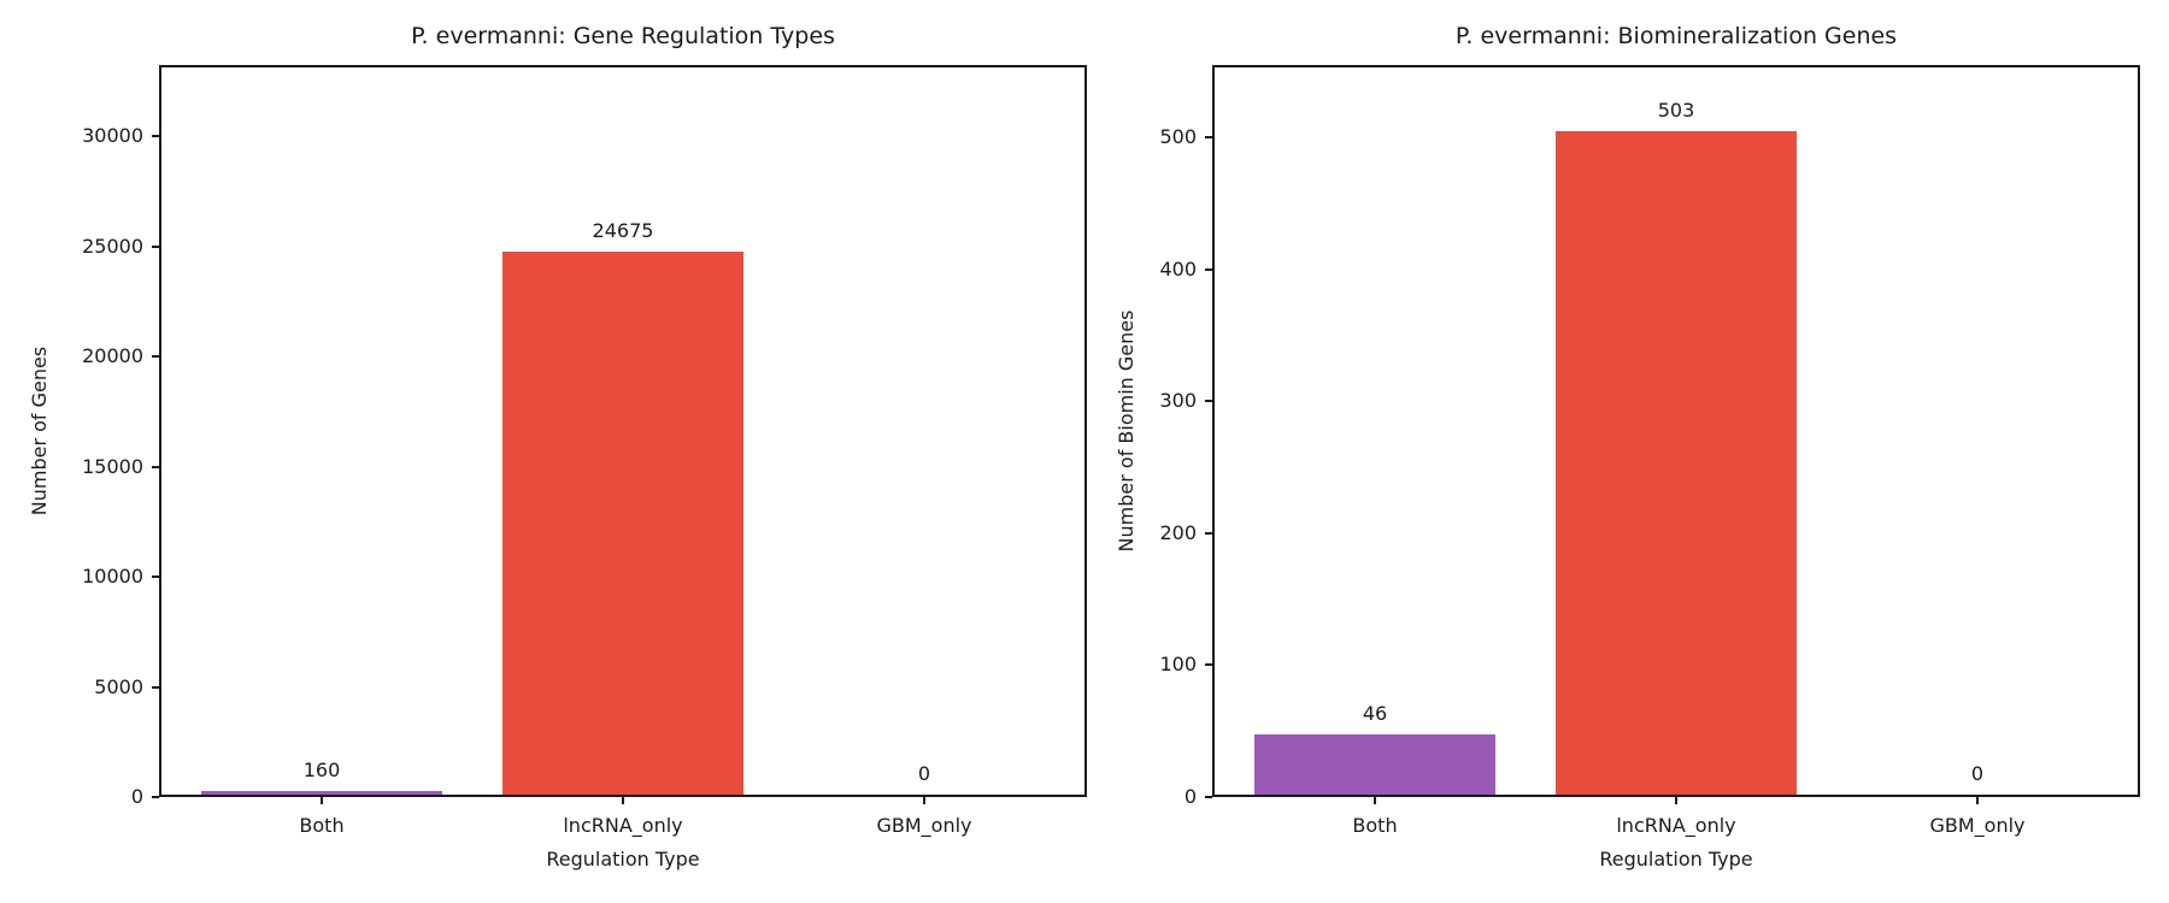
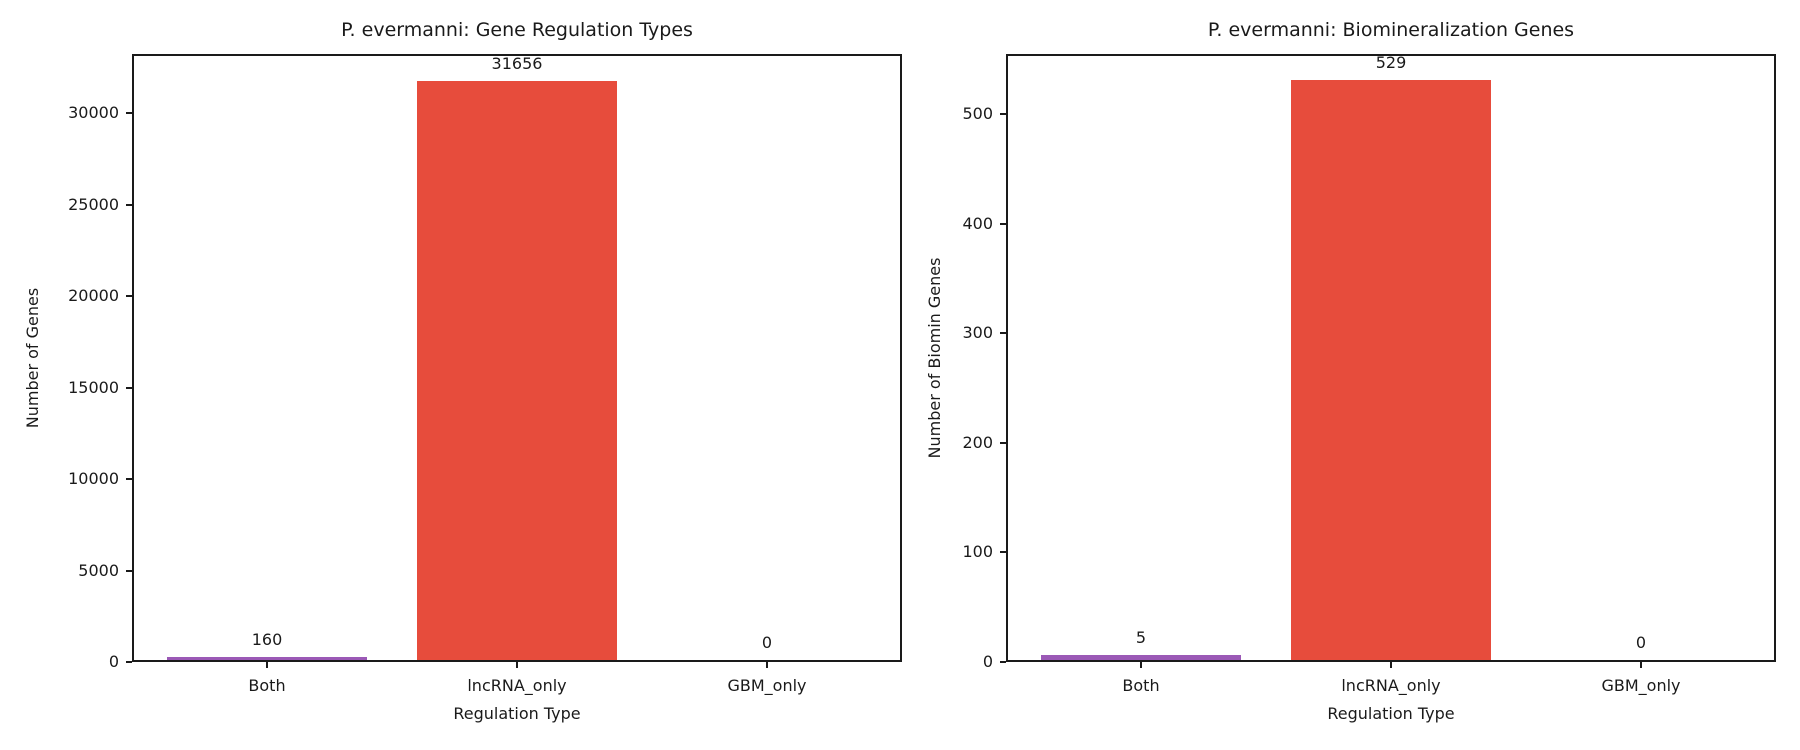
P. evermanni: Gene Regulation Types/lncRNA_only: 24675 -> 31656
P. evermanni: Biomineralization Genes/Both: 46 -> 5
P. evermanni: Biomineralization Genes/lncRNA_only: 503 -> 529
